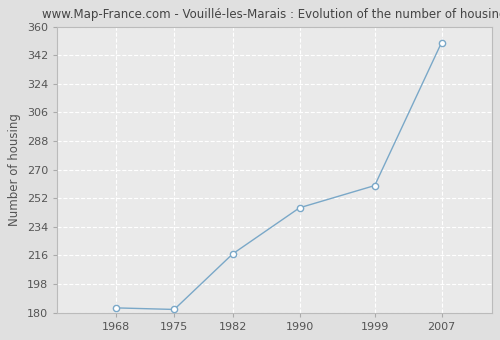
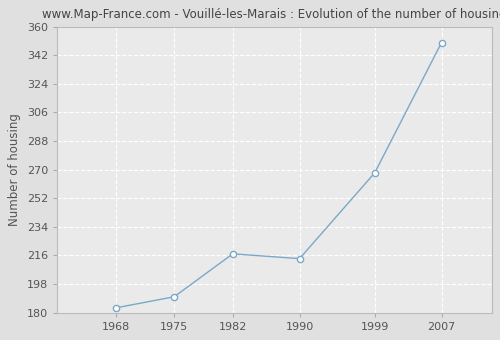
1975: 182 -> 190
1990: 246 -> 214
1999: 260 -> 268
